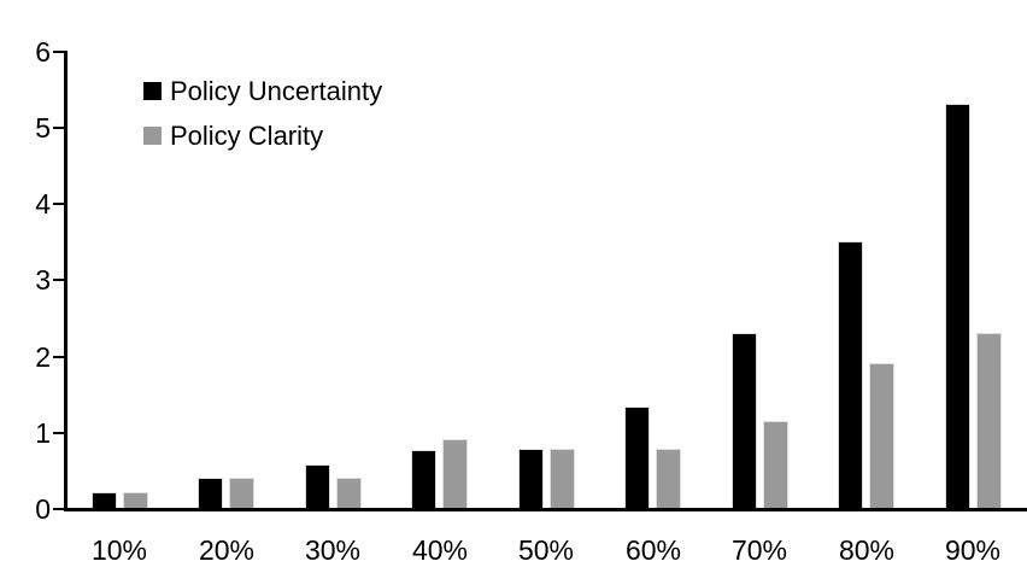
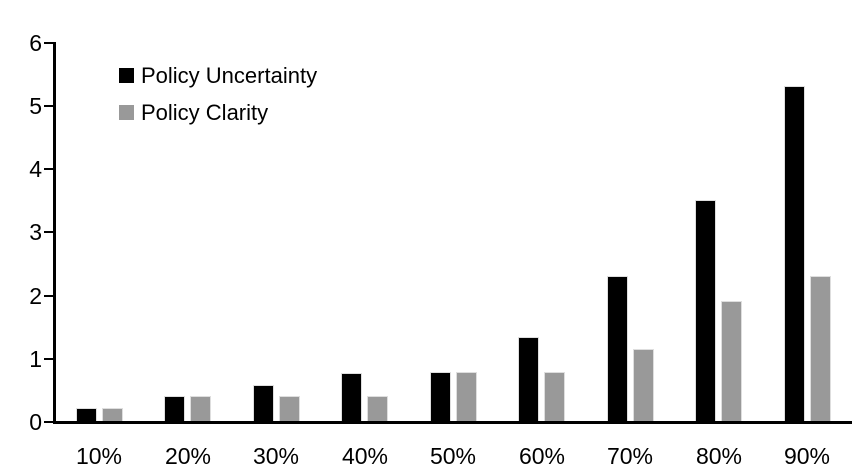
Policy Clarity/40%: 0.9 -> 0.4
